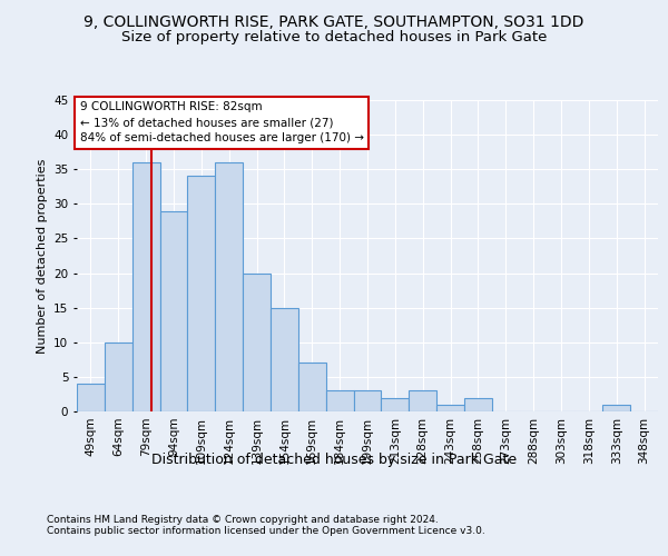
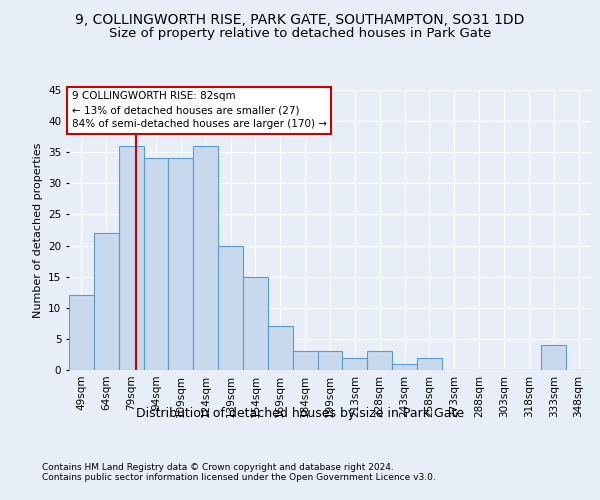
49sqm: 4 -> 12
64sqm: 10 -> 22
94sqm: 29 -> 34
333sqm: 1 -> 4
